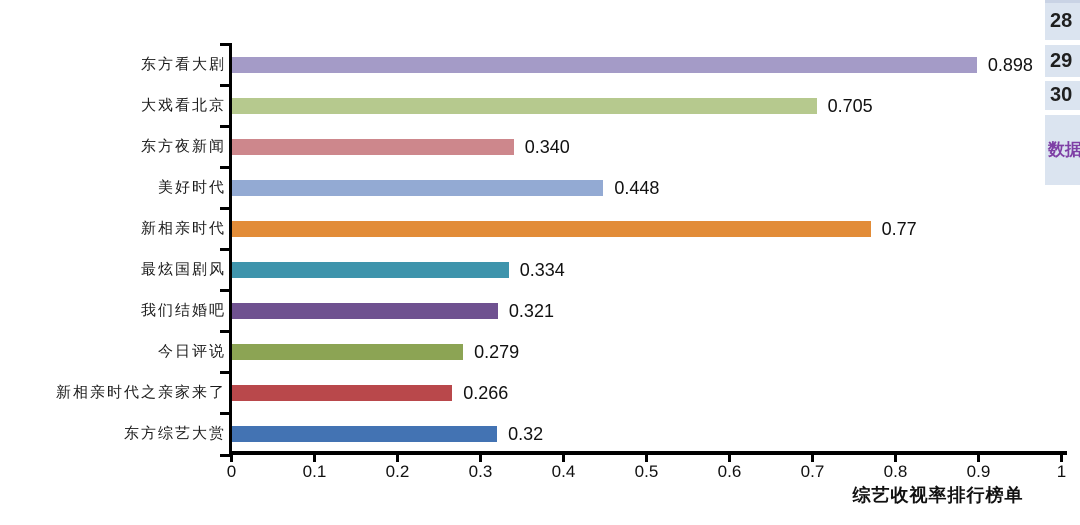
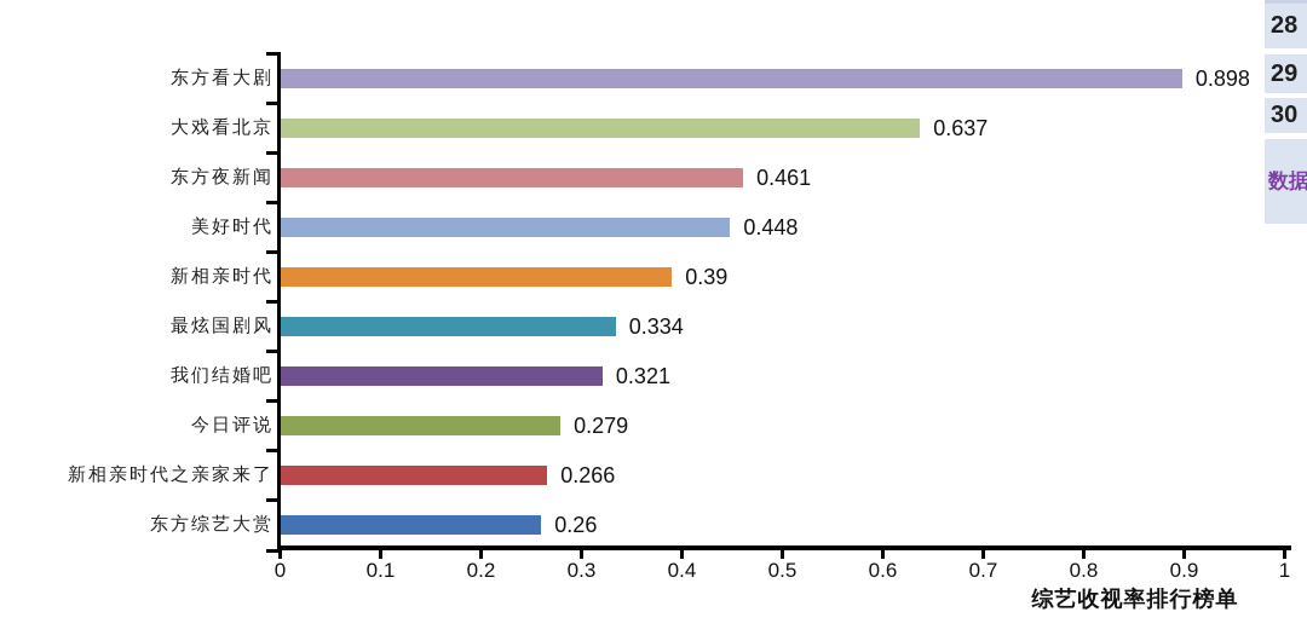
大戏看北京: 0.705 -> 0.637
东方夜新闻: 0.340 -> 0.461
新相亲时代: 0.77 -> 0.39
东方综艺大赏: 0.32 -> 0.26
